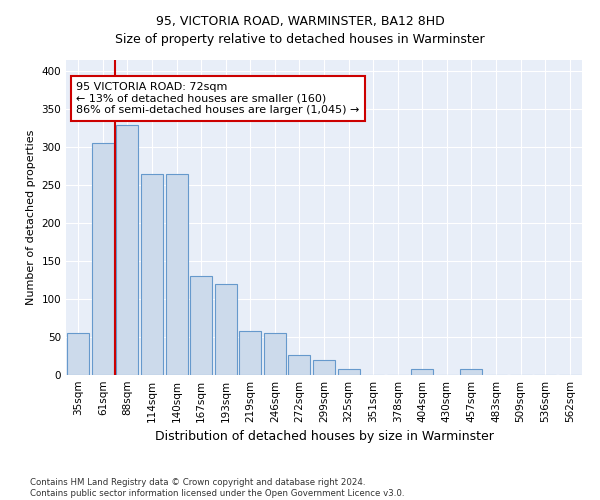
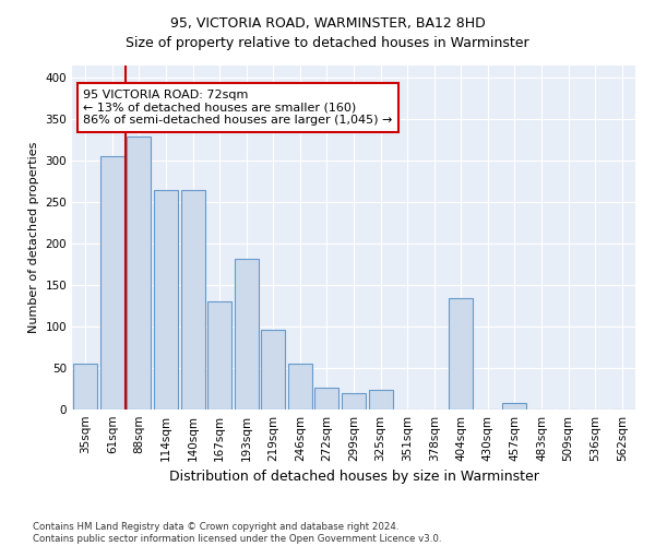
193sqm: 120 -> 182
219sqm: 58 -> 96
325sqm: 8 -> 24
404sqm: 8 -> 134
